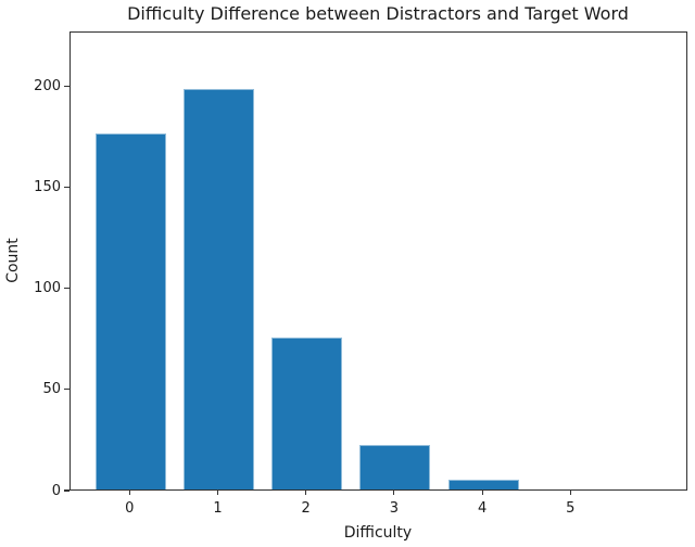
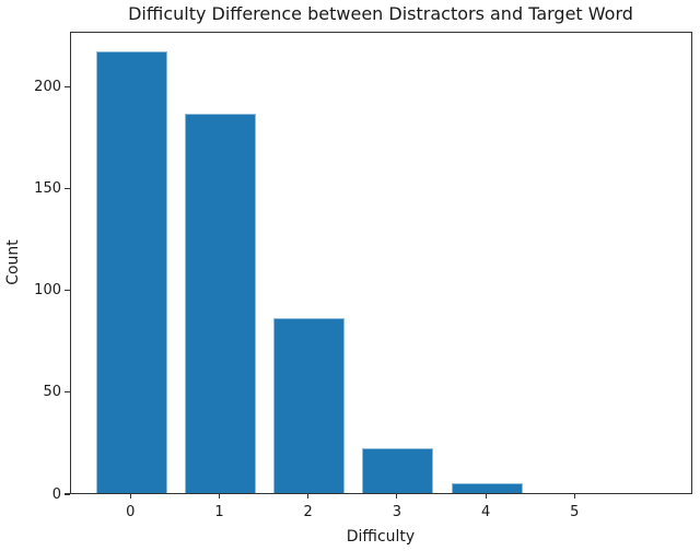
0: 176 -> 217
1: 198 -> 186
2: 75 -> 86
